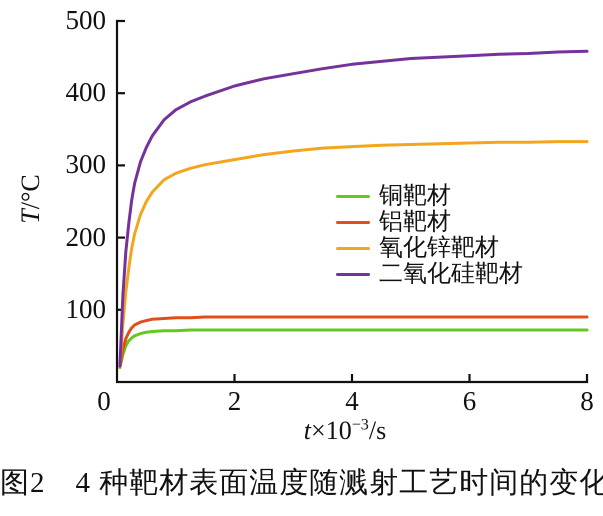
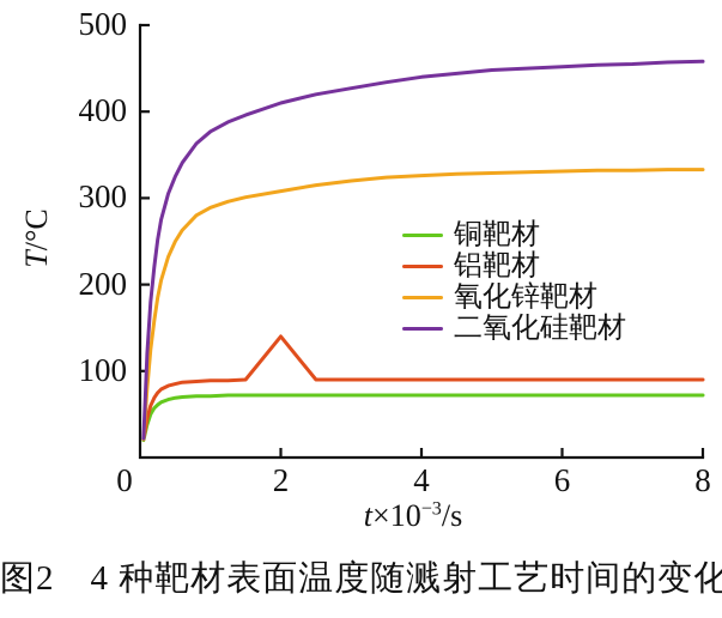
铝靶材/2: 90 -> 140
